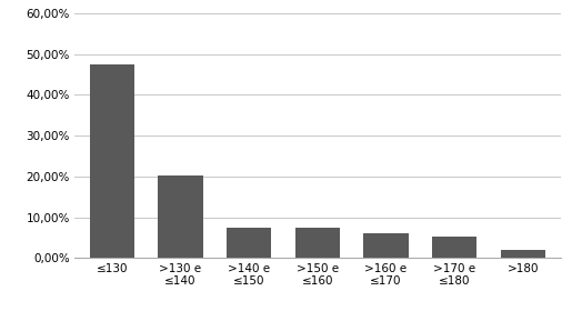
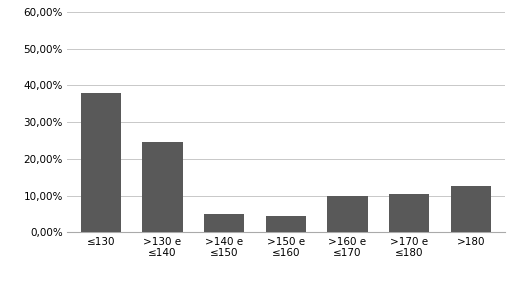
≤130: 47,5% -> 38,0%
>130 e ≤140: 20,3% -> 24,5%
>140 e ≤150: 7,4% -> 5,0%
>150 e ≤160: 7,4% -> 4,5%
>160 e ≤170: 6,1% -> 10,0%
>170 e ≤180: 5,3% -> 10,5%
>180: 2,1% -> 12,5%
